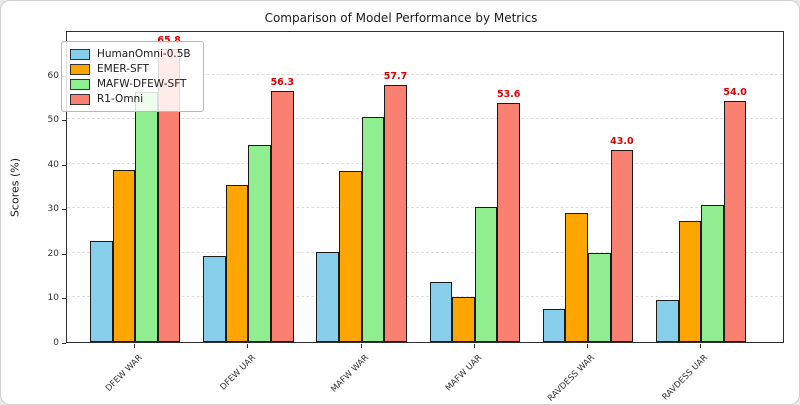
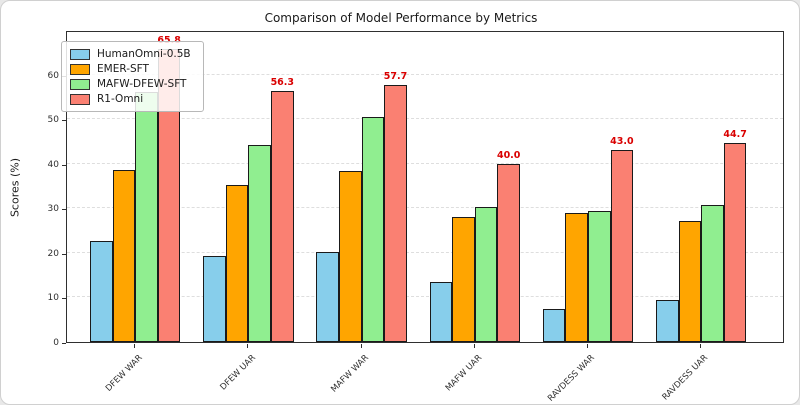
EMER-SFT/MAFW UAR: 10 -> 28
R1-Omni/MAFW UAR: 53.6 -> 40.0
MAFW-DFEW-SFT/RAVDESS WAR: 20 -> 29
R1-Omni/RAVDESS UAR: 54.0 -> 44.7
